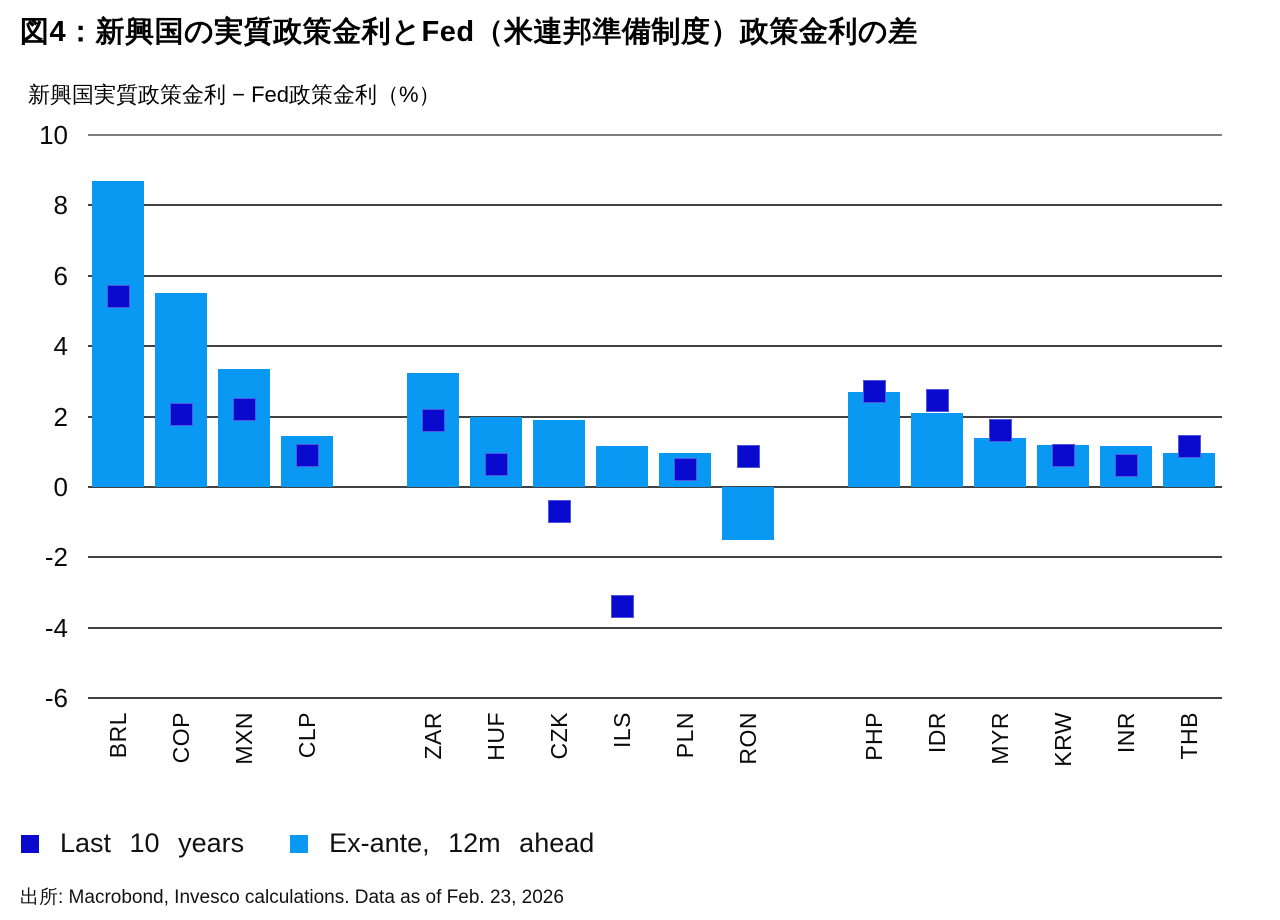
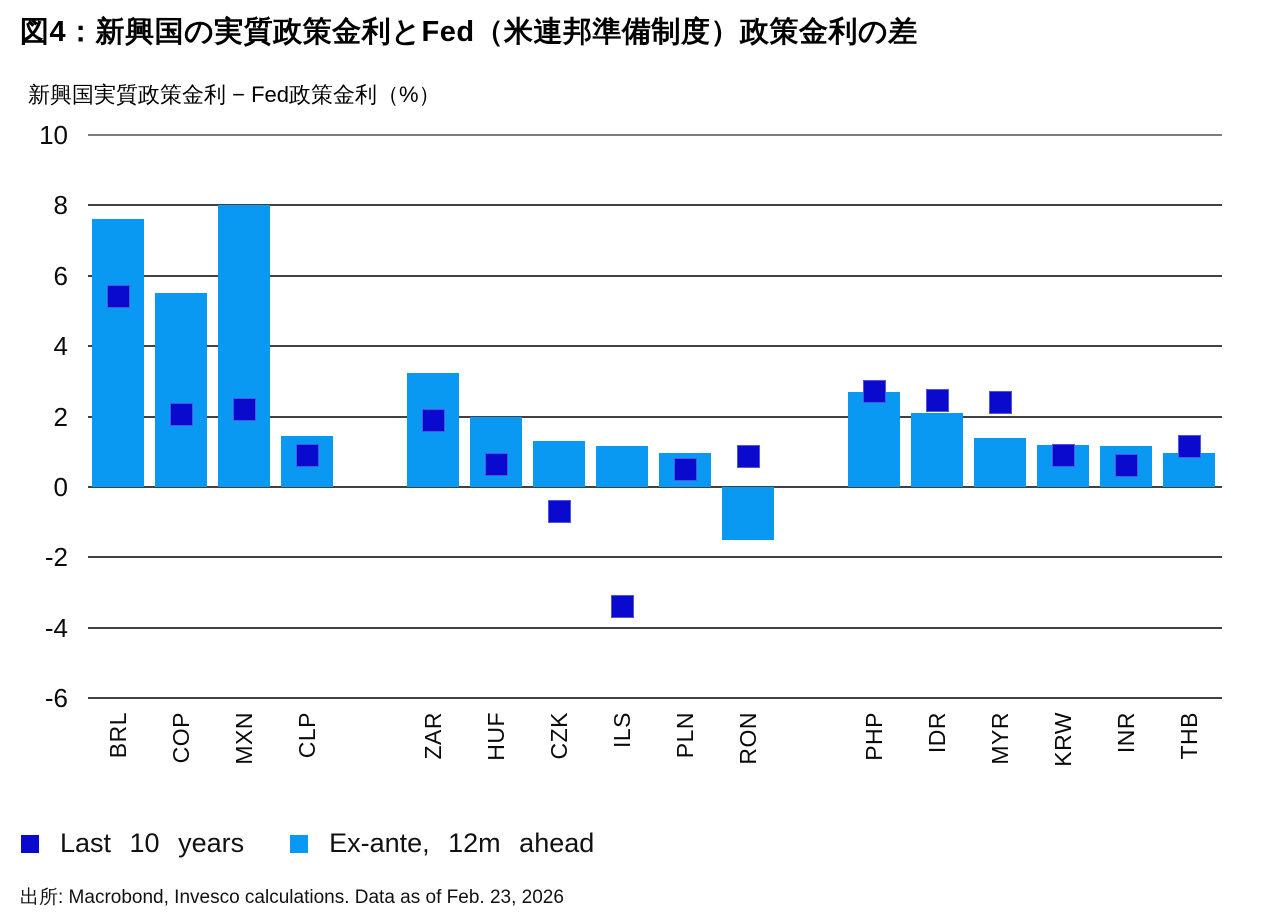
Ex-ante, 12m ahead/BRL: 8.7 -> 7.6
Ex-ante, 12m ahead/MXN: 3.4 -> 8.0
Ex-ante, 12m ahead/CZK: 1.9 -> 1.3
Last 10 years/MYR: 1.6 -> 2.4
